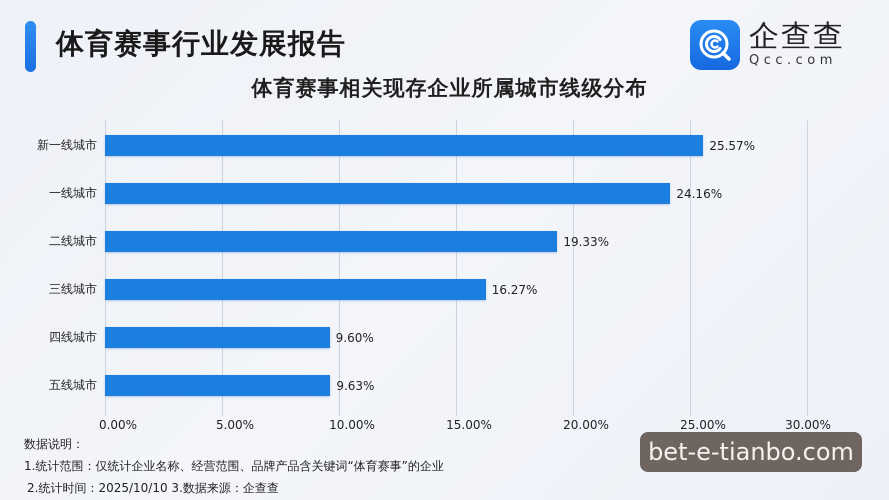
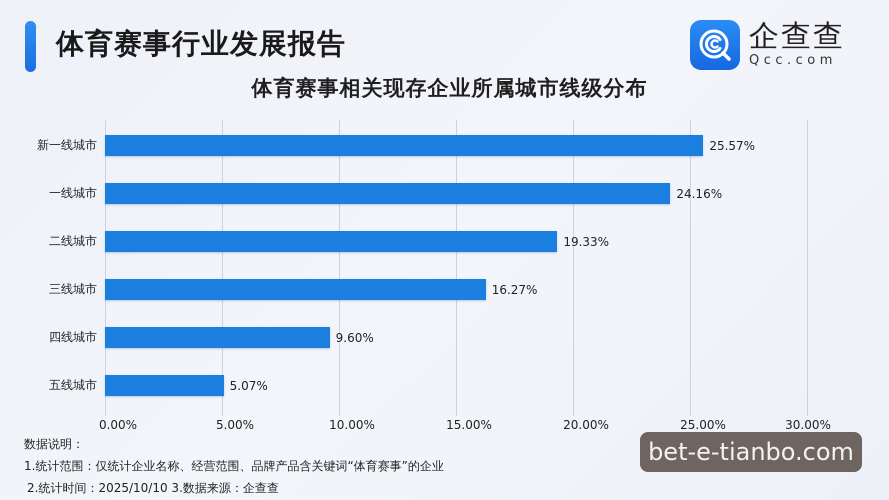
五线城市: 9.63% -> 5.07%
